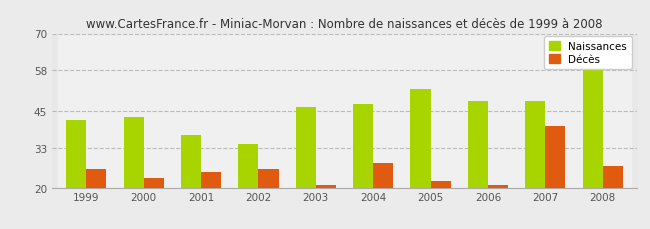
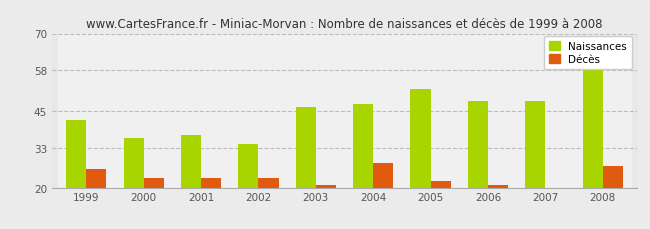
Naissances/2000: 43 -> 36
Décès/2001: 25 -> 23
Décès/2002: 26 -> 23
Décès/2007: 40 -> 20
